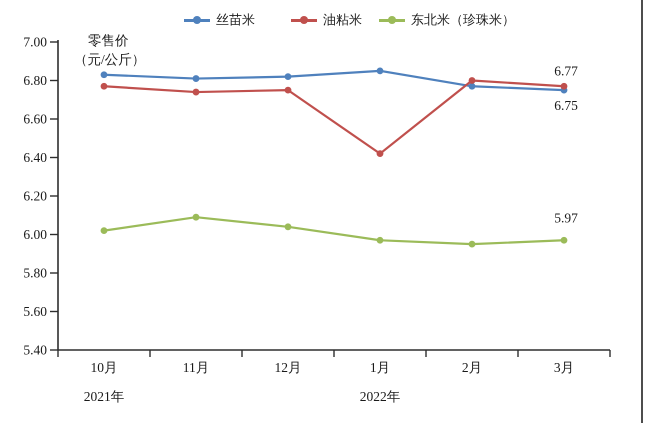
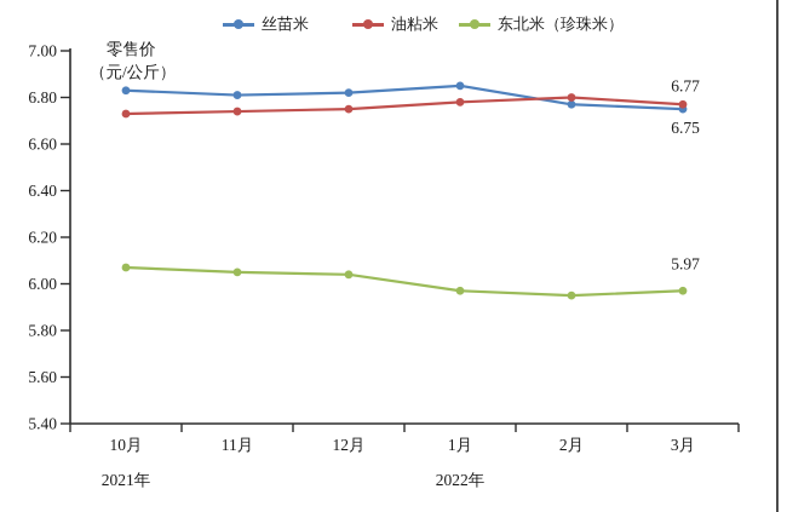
油粘米/10月: 6.77 -> 6.73
东北米（珍珠米）/10月: 6.02 -> 6.07
东北米（珍珠米）/11月: 6.09 -> 6.05
油粘米/1月: 6.42 -> 6.78
